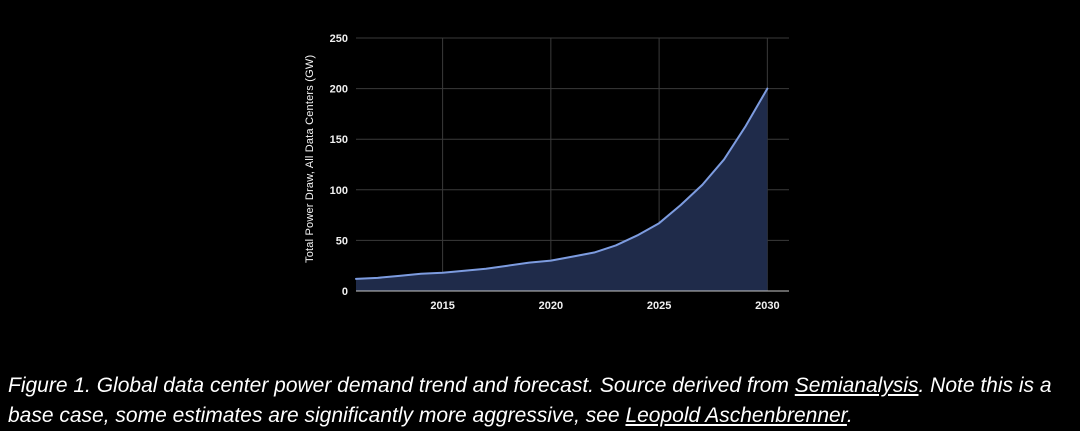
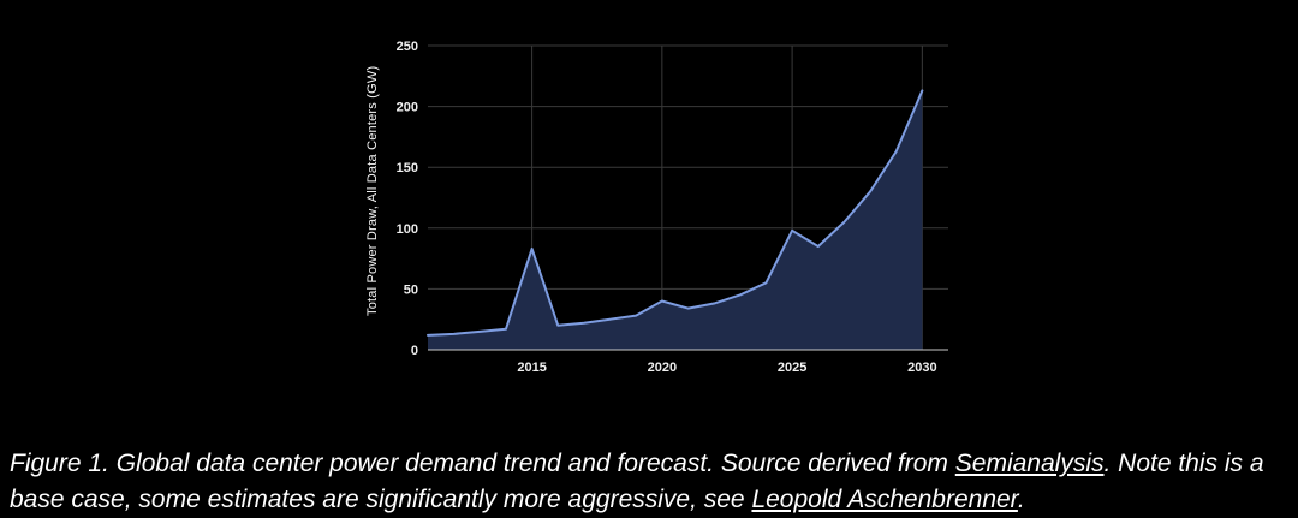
2015: 18 -> 83
2020: 30 -> 40
2025: 67 -> 98
2030: 200 -> 213
